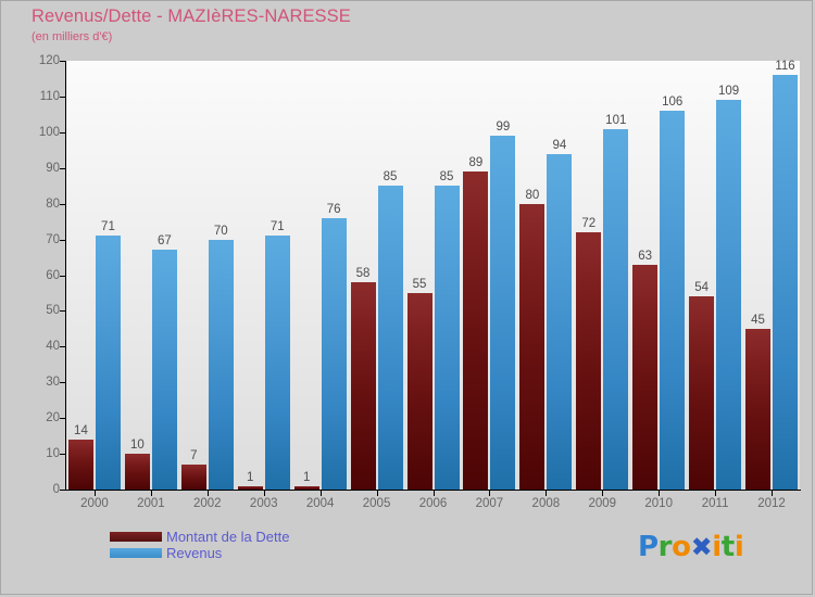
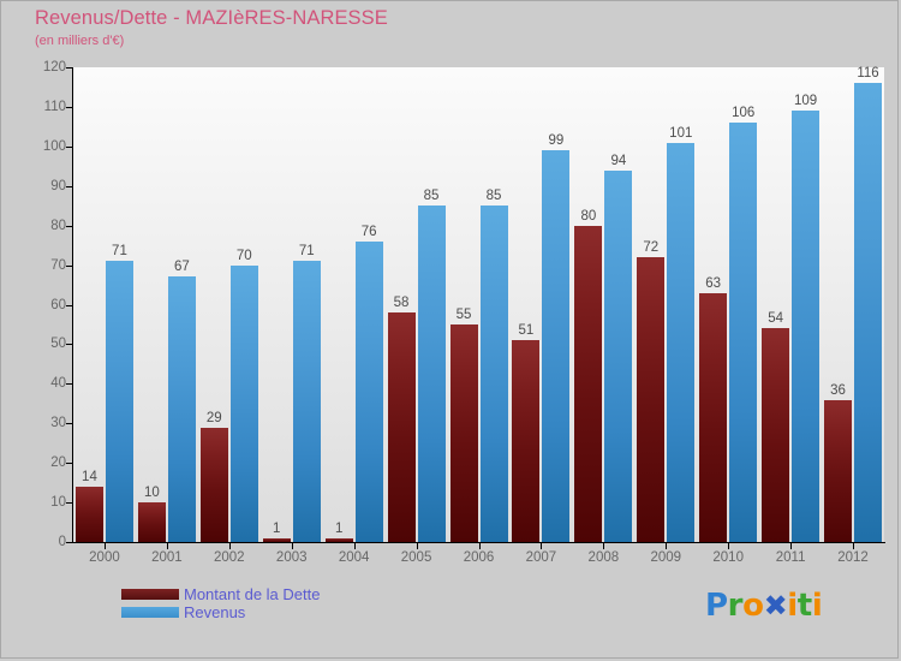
Montant de la Dette/2002: 7 -> 29
Montant de la Dette/2007: 89 -> 51
Montant de la Dette/2012: 45 -> 36
